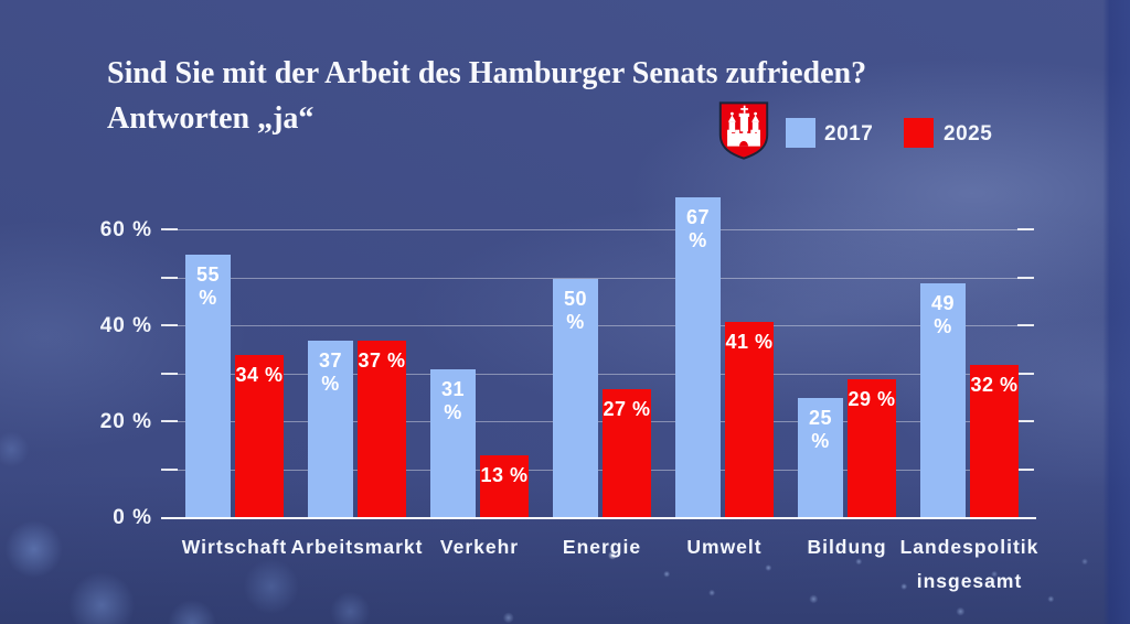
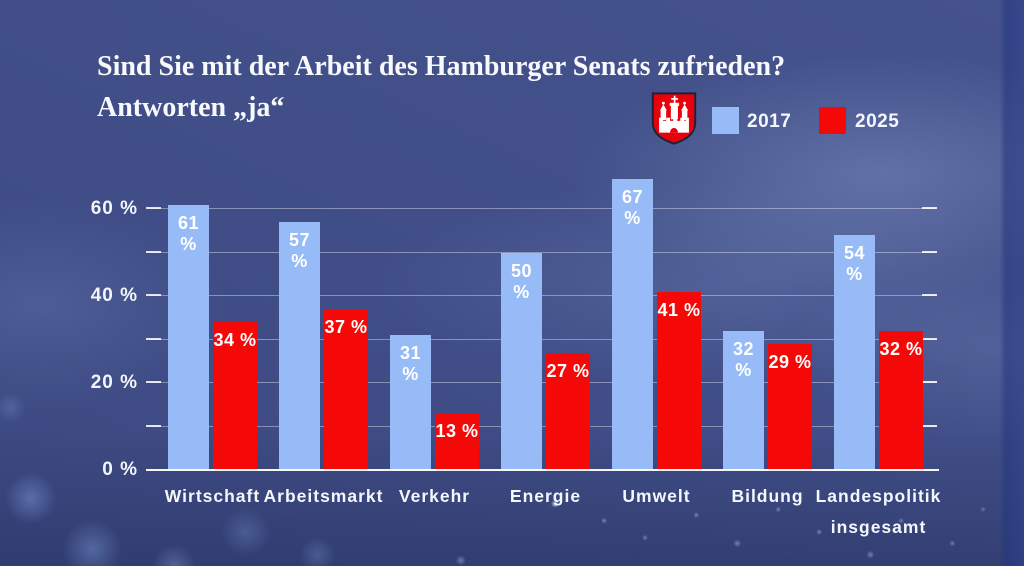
2017/Wirtschaft: 55 -> 61
2017/Arbeitsmarkt: 37 -> 57
2017/Bildung: 25 -> 32
2017/Landespolitik insgesamt: 49 -> 54
